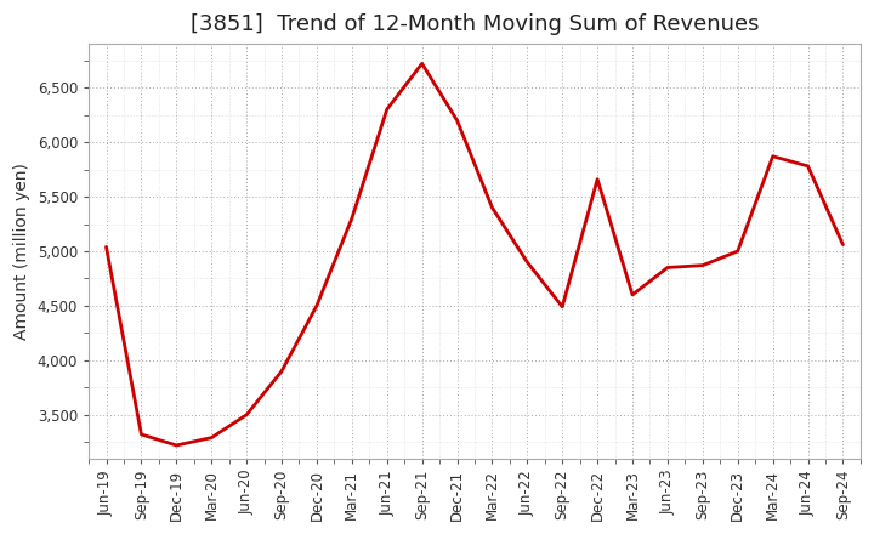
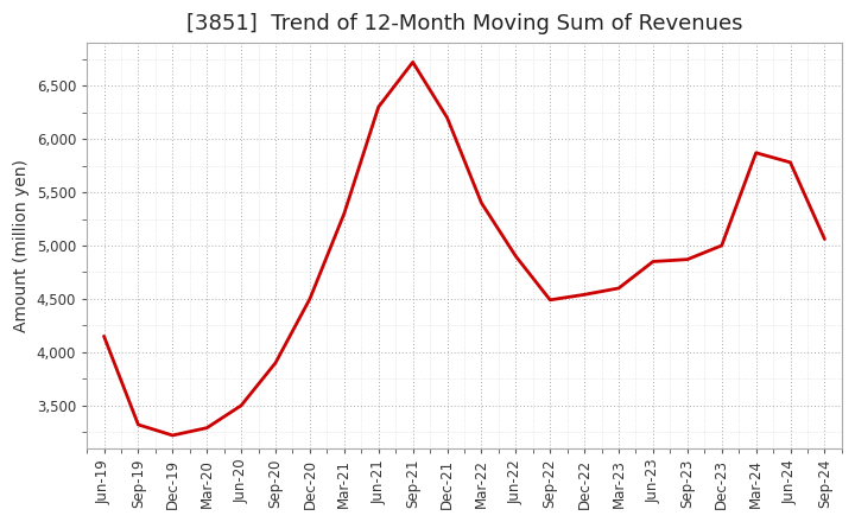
Jun-19: 5,040 -> 4,150
Dec-22: 5,660 -> 4,540
